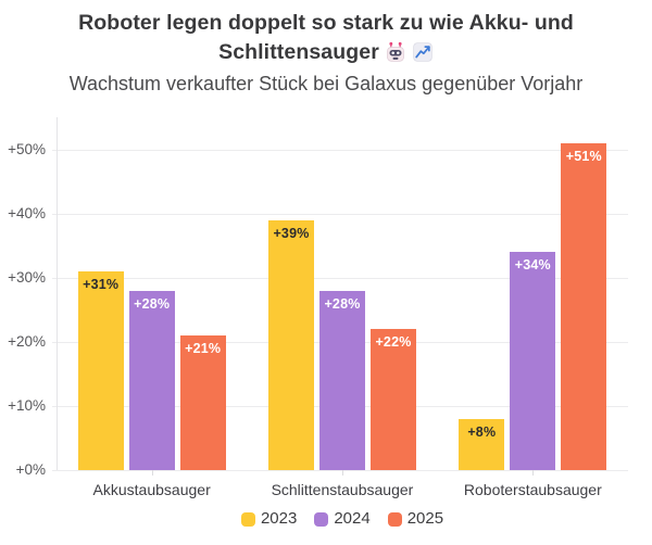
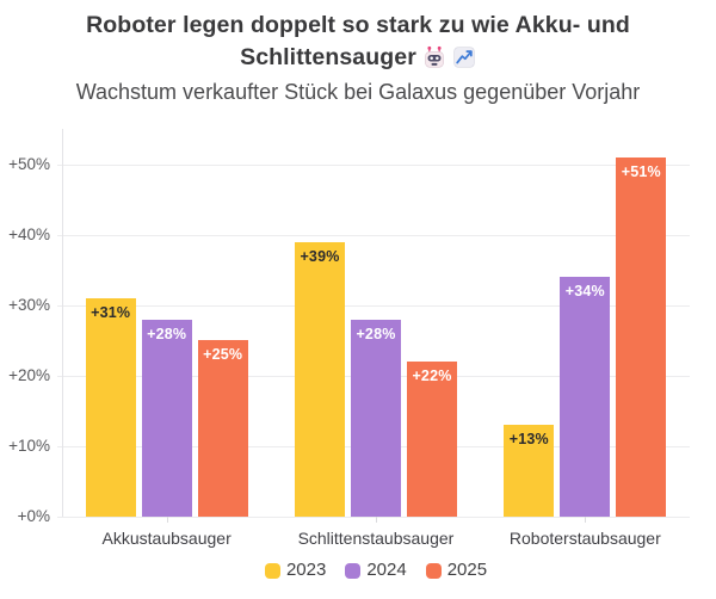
2025/Akkustaubsauger: +21% -> +25%
2023/Roboterstaubsauger: +8% -> +13%
